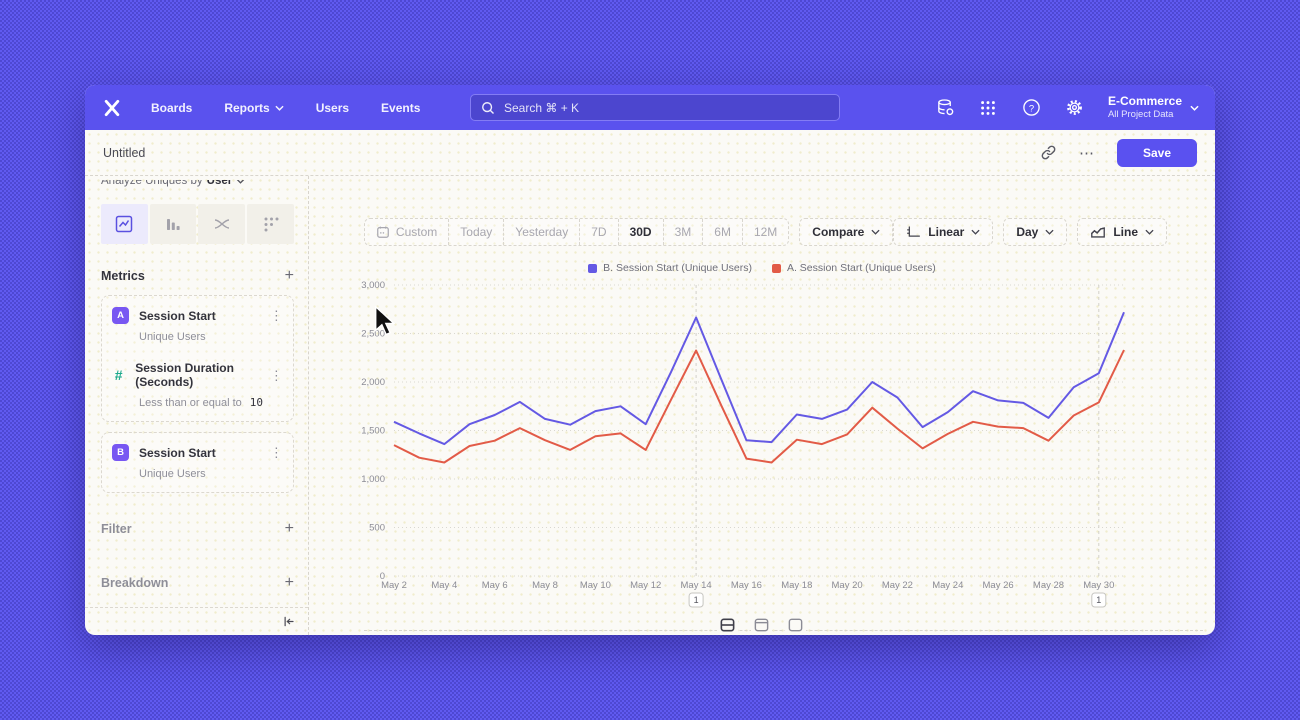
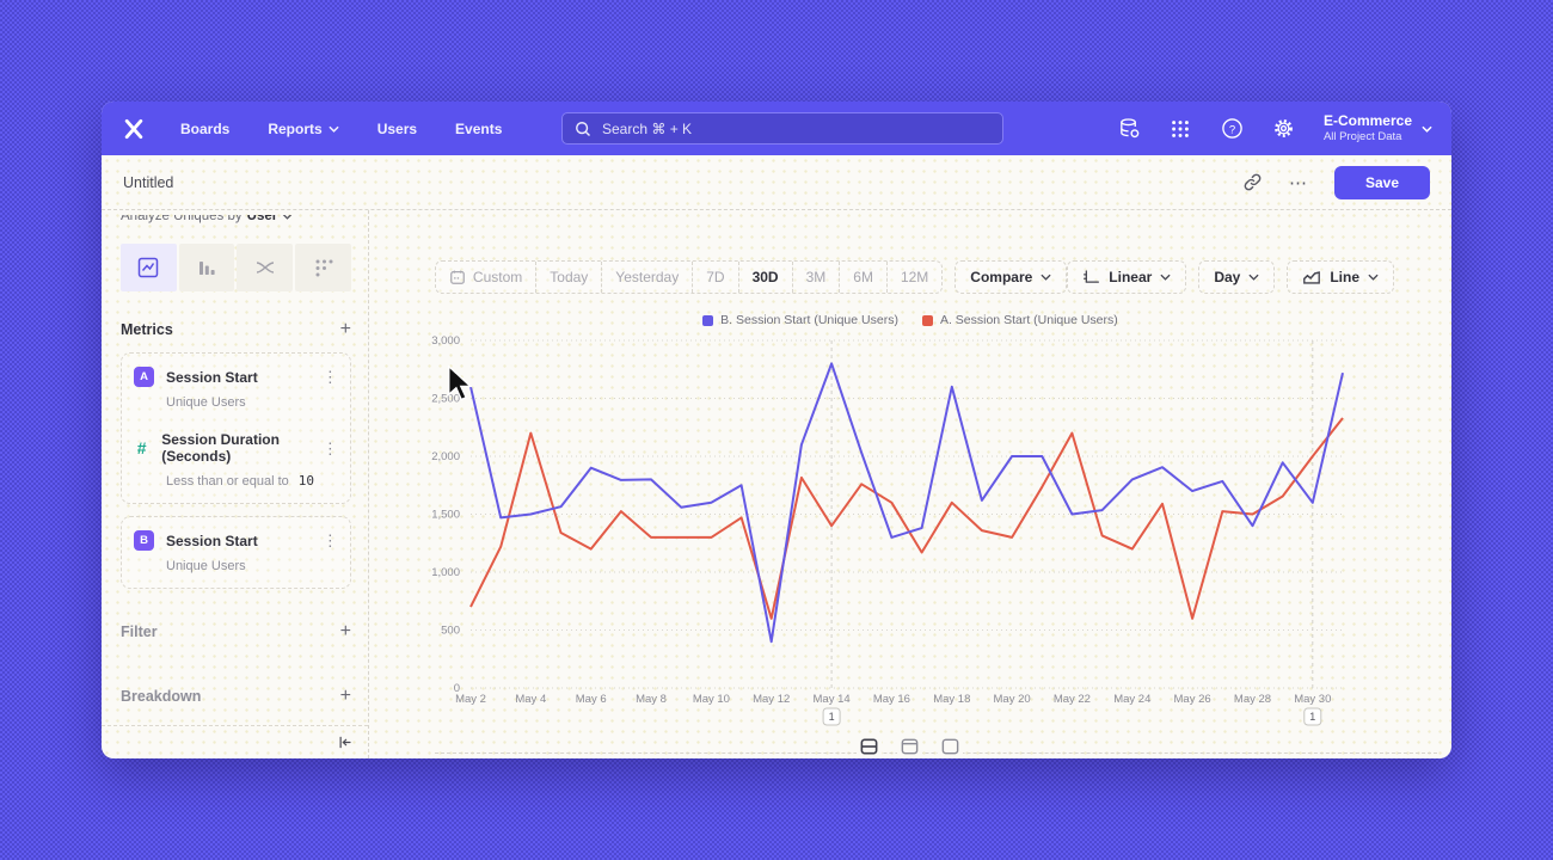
B. Session Start (Unique Users)/May 2: 1600 -> 2600
A. Session Start (Unique Users)/May 2: 1400 -> 700
B. Session Start (Unique Users)/May 4: 1400 -> 1500
A. Session Start (Unique Users)/May 4: 1200 -> 2200
B. Session Start (Unique Users)/May 6: 1700 -> 1900
A. Session Start (Unique Users)/May 6: 1400 -> 1200
B. Session Start (Unique Users)/May 8: 1600 -> 1800
A. Session Start (Unique Users)/May 8: 1400 -> 1300
B. Session Start (Unique Users)/May 10: 1700 -> 1600
A. Session Start (Unique Users)/May 10: 1400 -> 1300
B. Session Start (Unique Users)/May 12: 1600 -> 400
A. Session Start (Unique Users)/May 12: 1300 -> 600
B. Session Start (Unique Users)/May 14: 2700 -> 2800
A. Session Start (Unique Users)/May 14: 2300 -> 1400
B. Session Start (Unique Users)/May 16: 1400 -> 1300
A. Session Start (Unique Users)/May 16: 1200 -> 1600
B. Session Start (Unique Users)/May 18: 1700 -> 2600
A. Session Start (Unique Users)/May 18: 1400 -> 1600
B. Session Start (Unique Users)/May 20: 1700 -> 2000
A. Session Start (Unique Users)/May 20: 1500 -> 1300
B. Session Start (Unique Users)/May 22: 1800 -> 1500
A. Session Start (Unique Users)/May 22: 1500 -> 2200
B. Session Start (Unique Users)/May 24: 1700 -> 1800
A. Session Start (Unique Users)/May 24: 1500 -> 1200
B. Session Start (Unique Users)/May 26: 1800 -> 1700
A. Session Start (Unique Users)/May 26: 1500 -> 600
B. Session Start (Unique Users)/May 28: 1600 -> 1400
A. Session Start (Unique Users)/May 28: 1400 -> 1500
B. Session Start (Unique Users)/May 30: 2100 -> 1600
A. Session Start (Unique Users)/May 30: 1800 -> 2000
